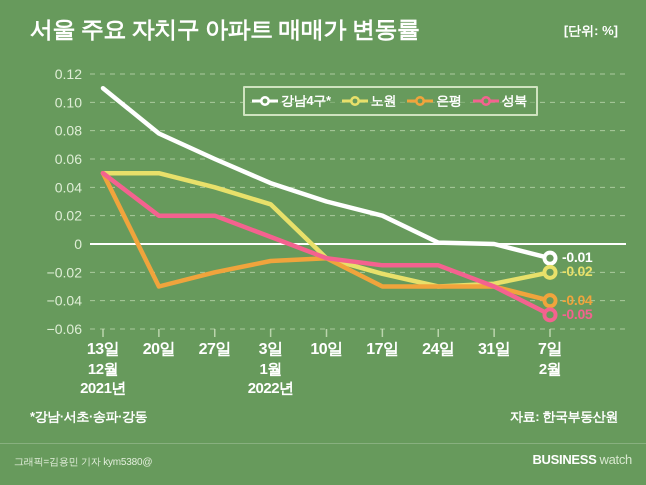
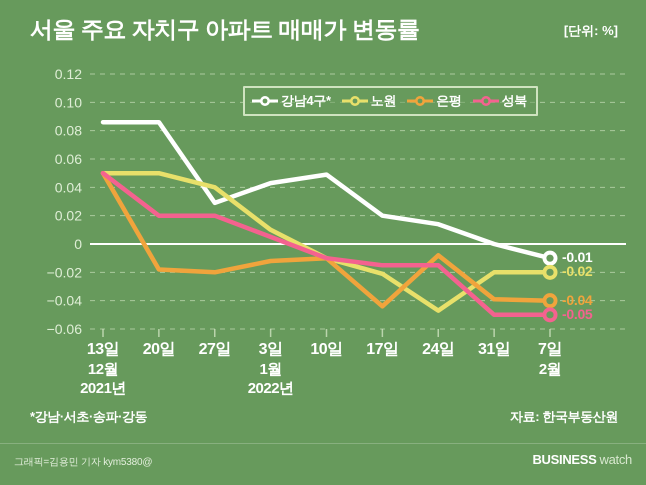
강남4구*/13일: 0.110 -> 0.086
강남4구*/20일: 0.078 -> 0.086
은평/20일: -0.030 -> -0.018
강남4구*/27일: 0.060 -> 0.029
노원/3일: 0.028 -> 0.010
강남4구*/10일: 0.030 -> 0.049
은평/17일: -0.030 -> -0.044
강남4구*/24일: 0.001 -> 0.014
노원/24일: -0.030 -> -0.047
은평/24일: -0.030 -> -0.008
노원/31일: -0.028 -> -0.020
은평/31일: -0.030 -> -0.039
성북/31일: -0.030 -> -0.050
